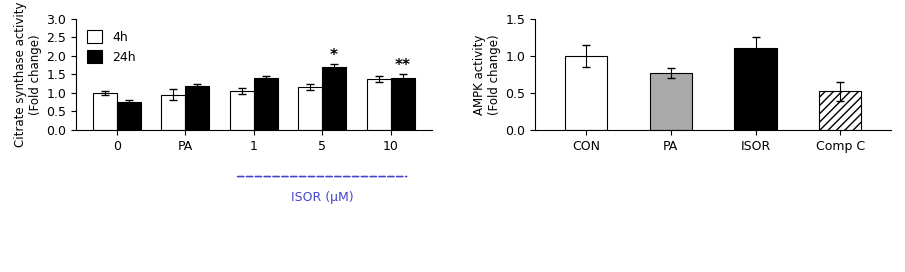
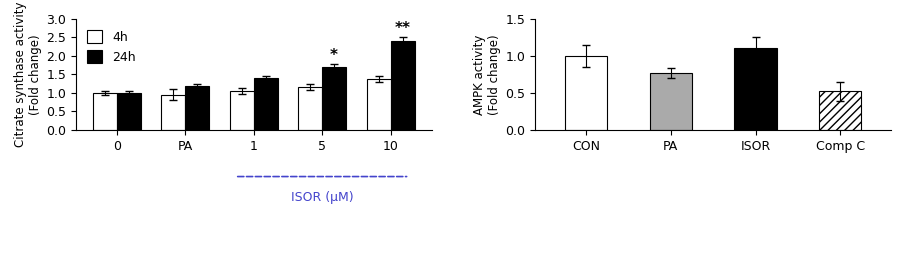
24h/0: 0.75 -> 1.00
24h/10: 1.40 -> 2.40
